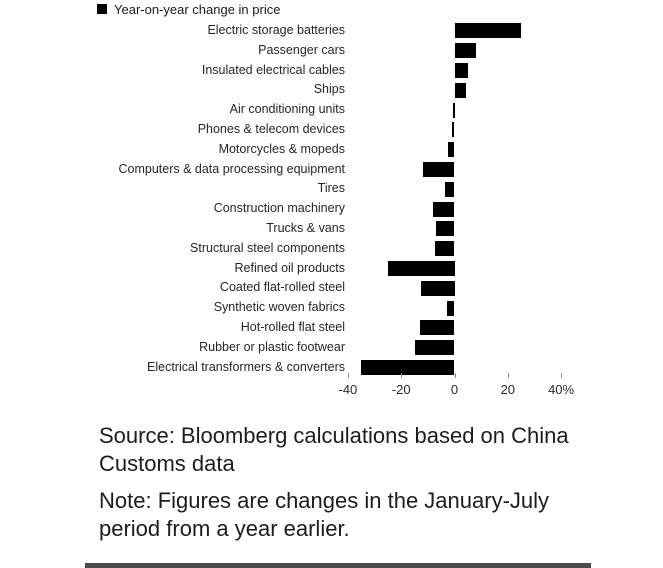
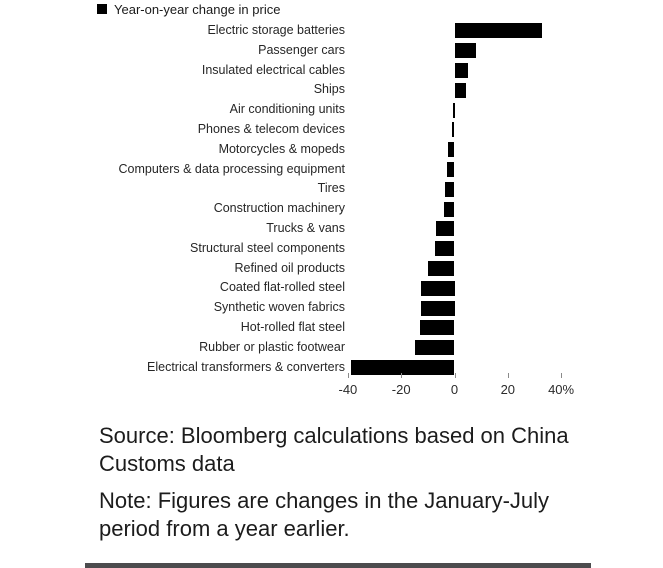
Electric storage batteries: 25% -> 33%
Computers & data processing equipment: -12% -> -3%
Construction machinery: -8% -> -4%
Refined oil products: -25% -> -10%
Synthetic woven fabrics: -3% -> -12%
Electrical transformers & converters: -35% -> -39%
